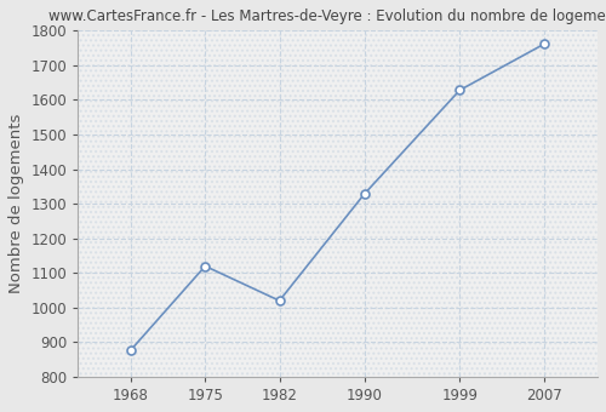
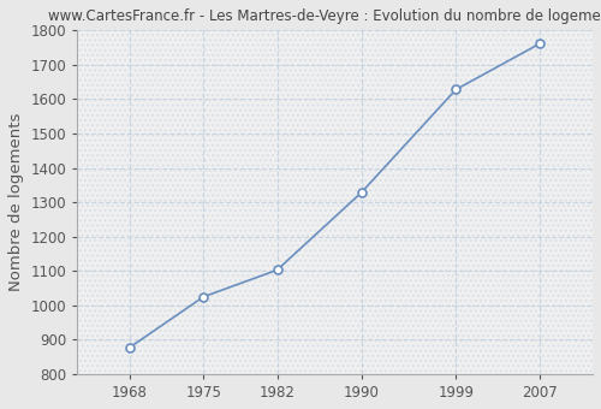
1975: 1120 -> 1025
1982: 1020 -> 1103
